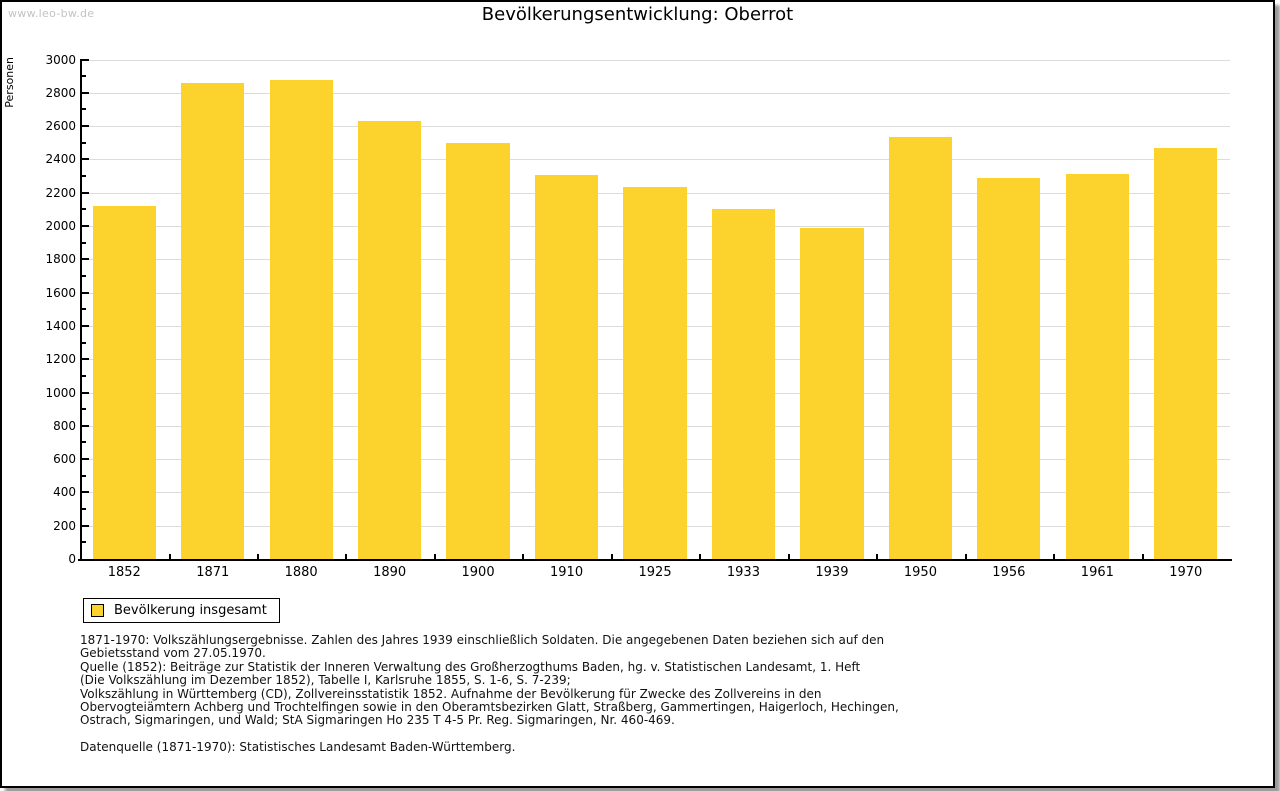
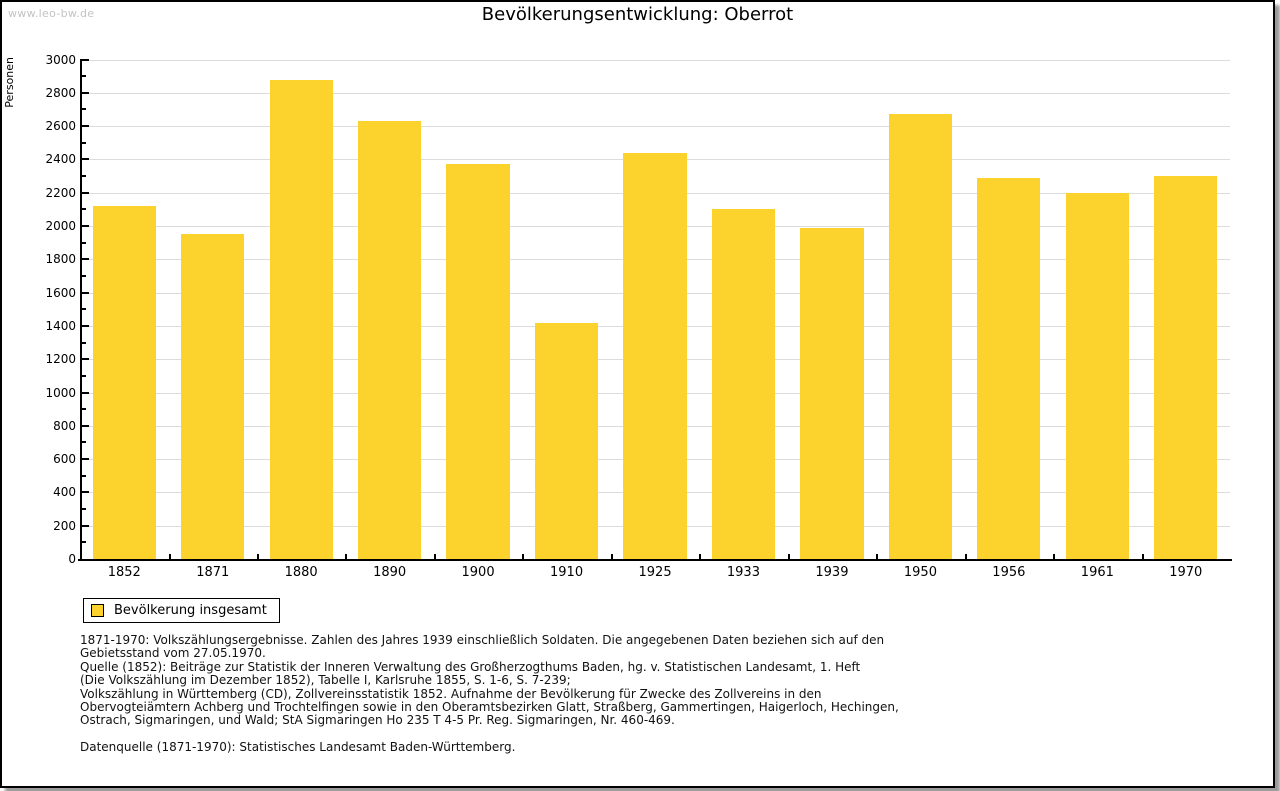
1871: 2860 -> 1950
1900: 2500 -> 2370
1910: 2300 -> 1420
1925: 2240 -> 2440
1950: 2540 -> 2670
1961: 2310 -> 2200
1970: 2470 -> 2300
